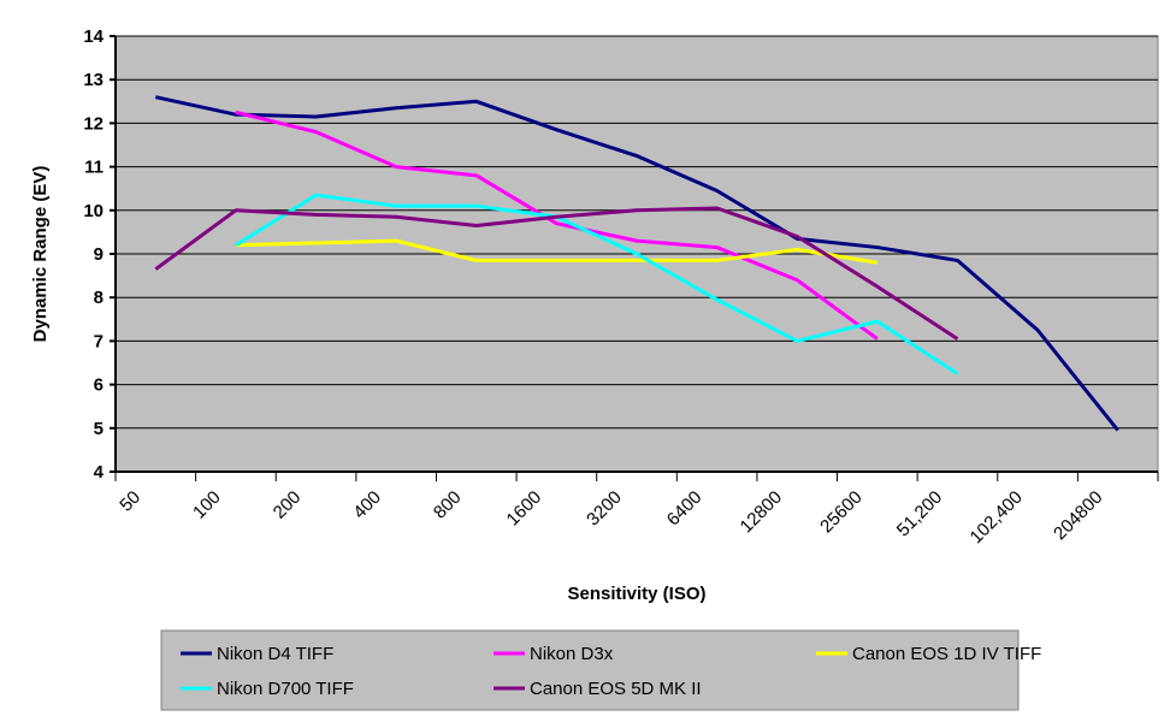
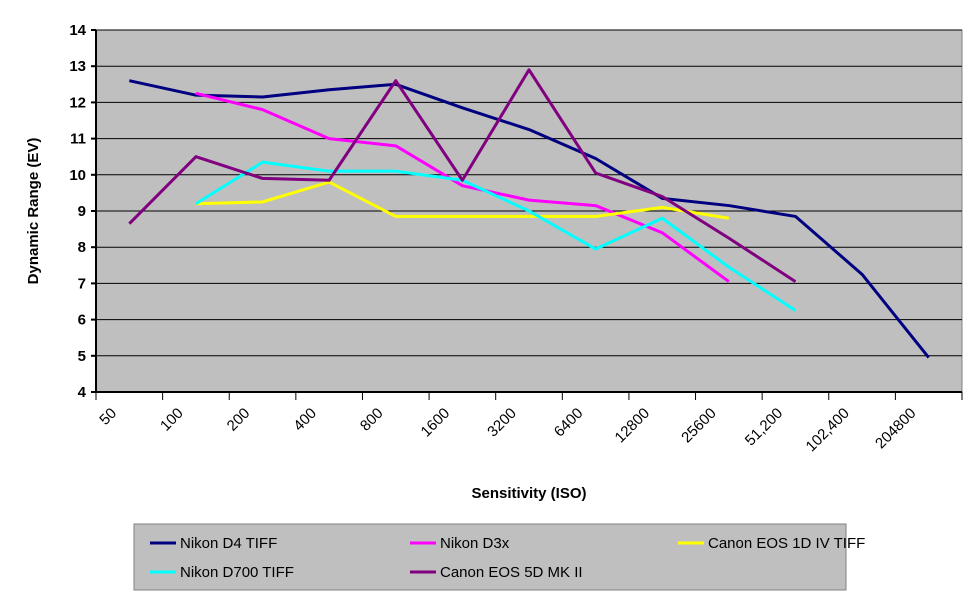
Canon EOS 5D MK II/100: 10.0 -> 10.5
Canon EOS 1D IV TIFF/400: 9.3 -> 9.8
Canon EOS 5D MK II/800: 9.7 -> 12.6
Canon EOS 5D MK II/3200: 10.0 -> 12.9
Nikon D700 TIFF/12800: 7.0 -> 8.8
